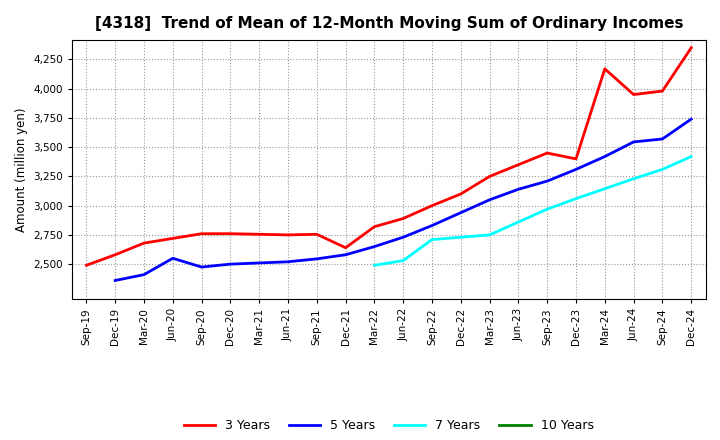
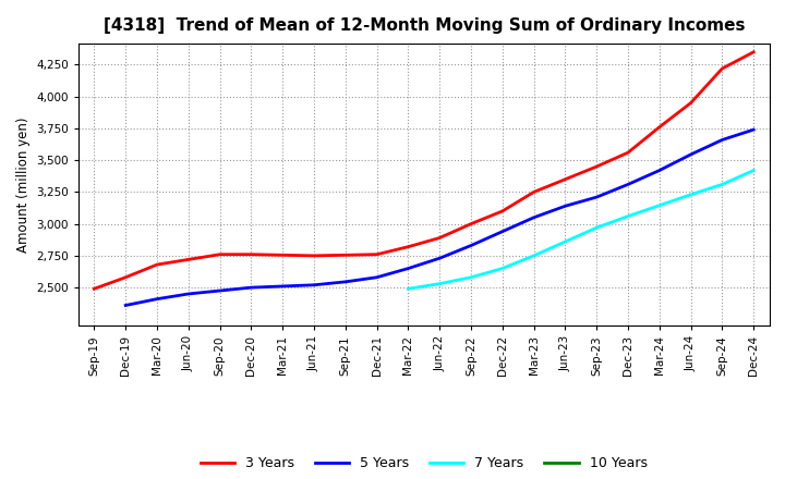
5 Years/Jun-20: 2,550 -> 2,450
3 Years/Dec-21: 2,640 -> 2,760
7 Years/Sep-22: 2,710 -> 2,580
7 Years/Dec-22: 2,730 -> 2,650
3 Years/Dec-23: 3,400 -> 3,560
3 Years/Mar-24: 4,170 -> 3,760
3 Years/Sep-24: 3,980 -> 4,220
5 Years/Sep-24: 3,570 -> 3,660
